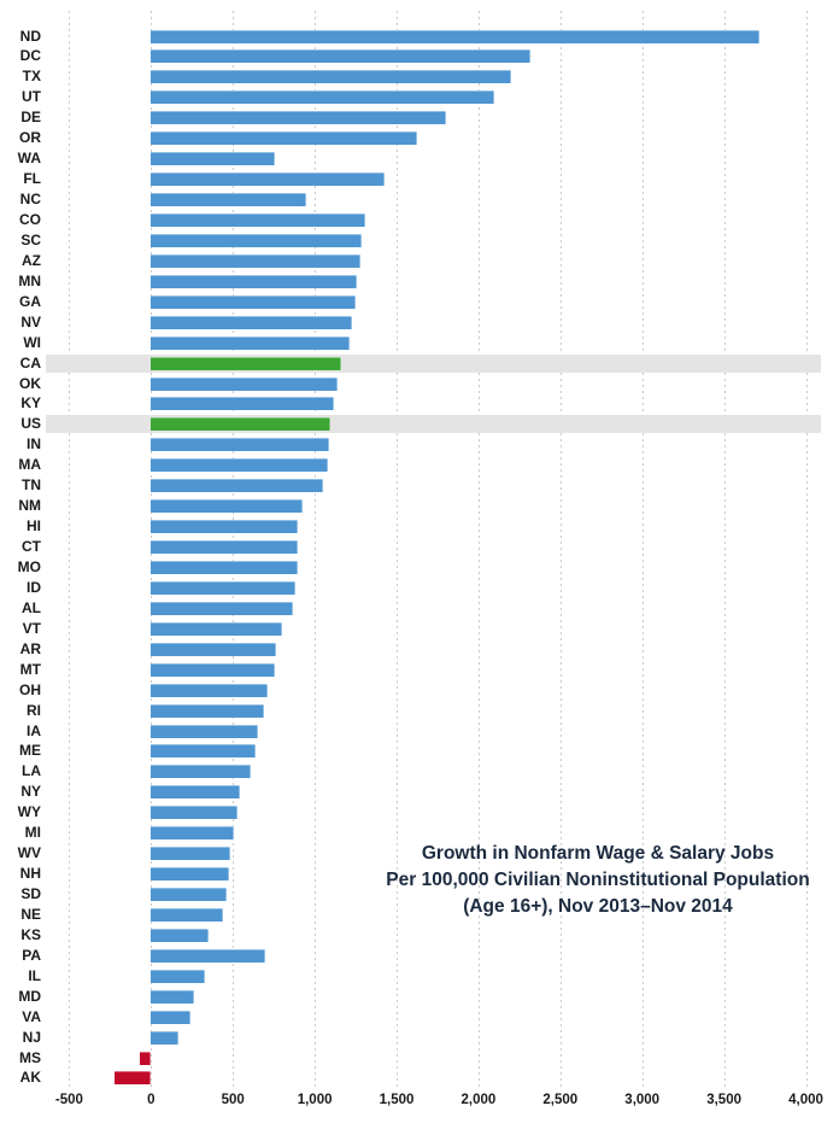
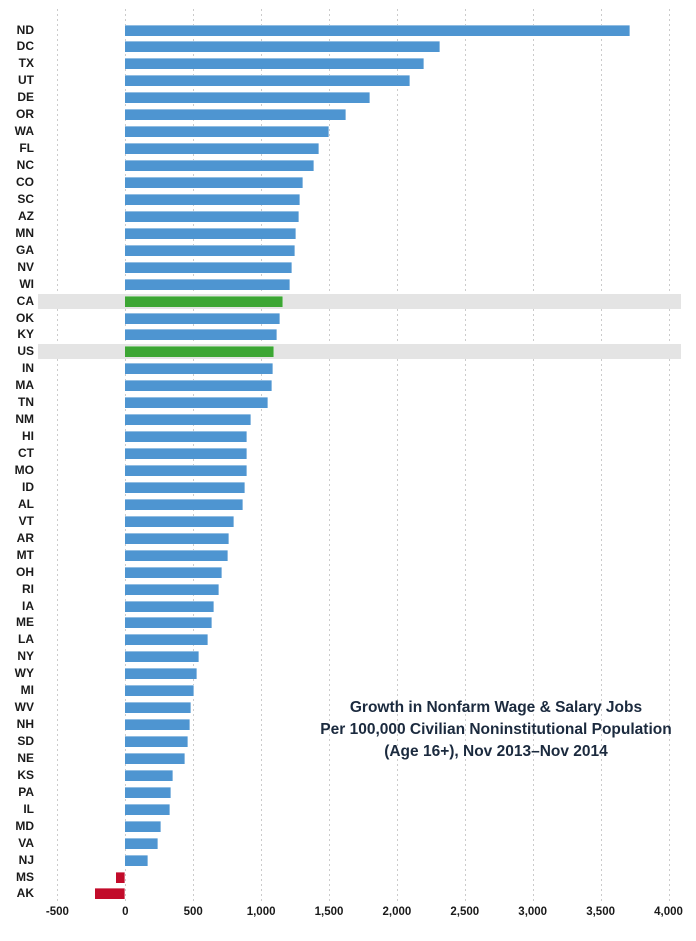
WA: 760 -> 1500
NC: 950 -> 1390
PA: 700 -> 340
